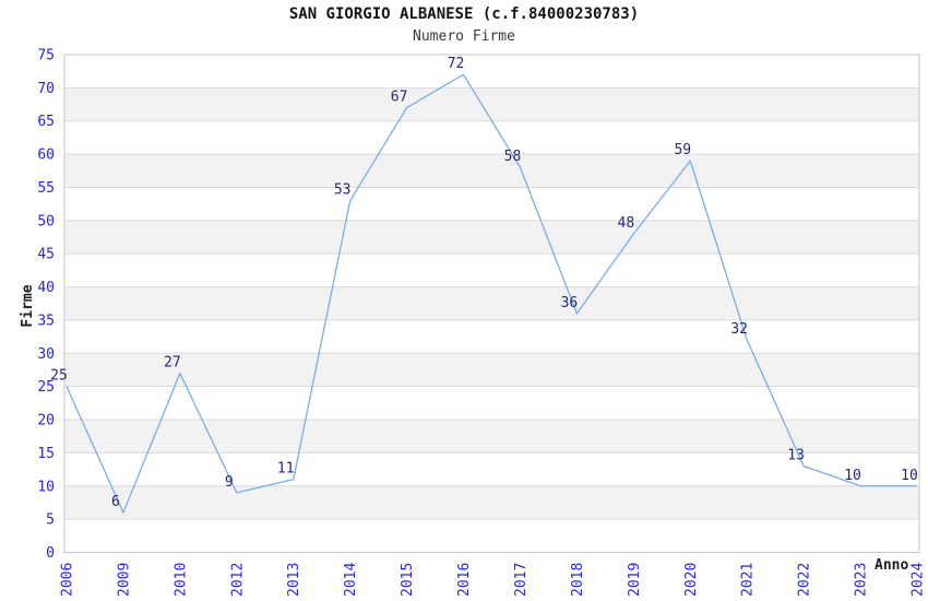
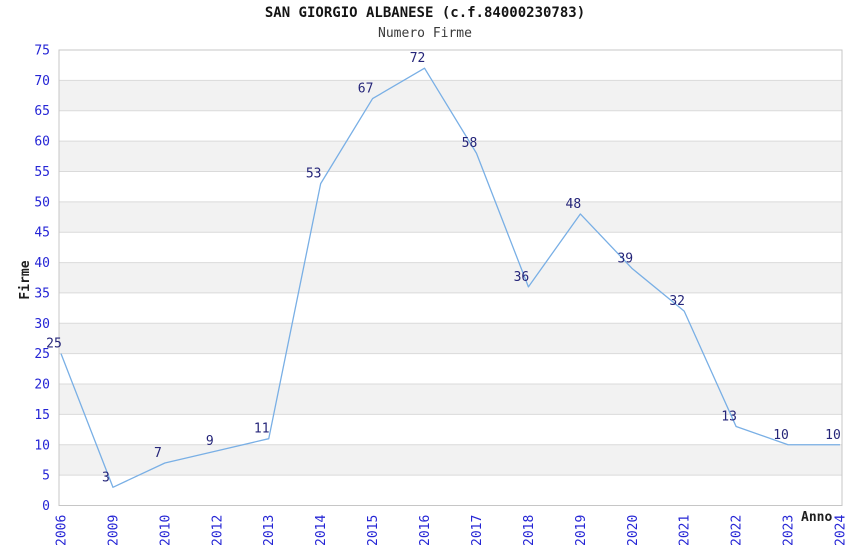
2009: 6 -> 3
2010: 27 -> 7
2020: 59 -> 39
